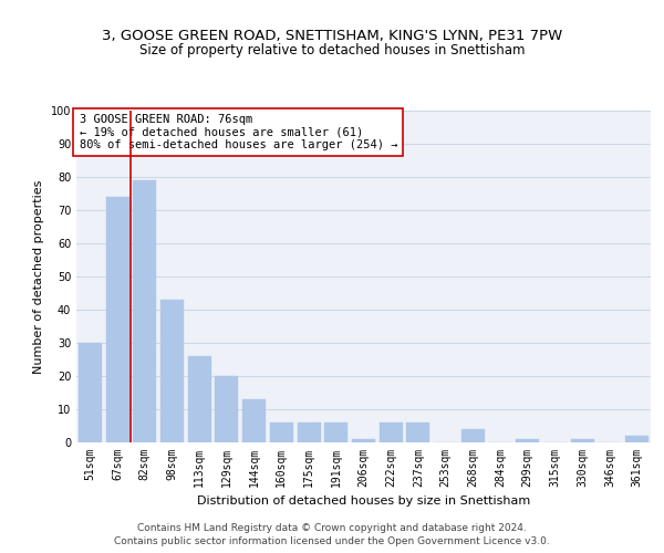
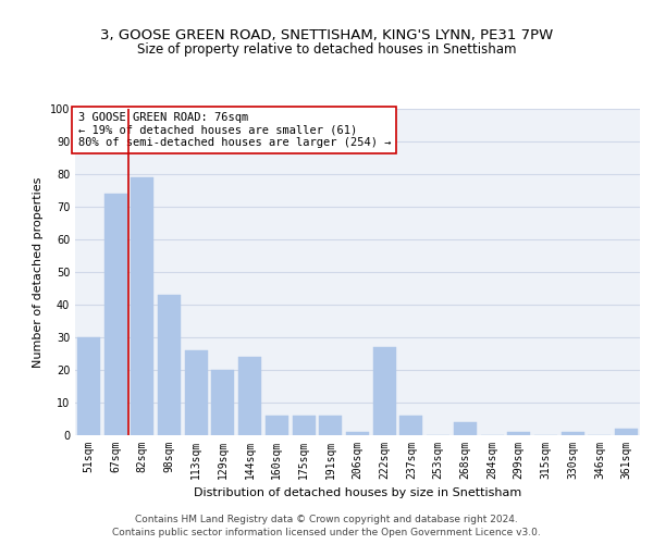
144sqm: 13 -> 24
222sqm: 6 -> 27
